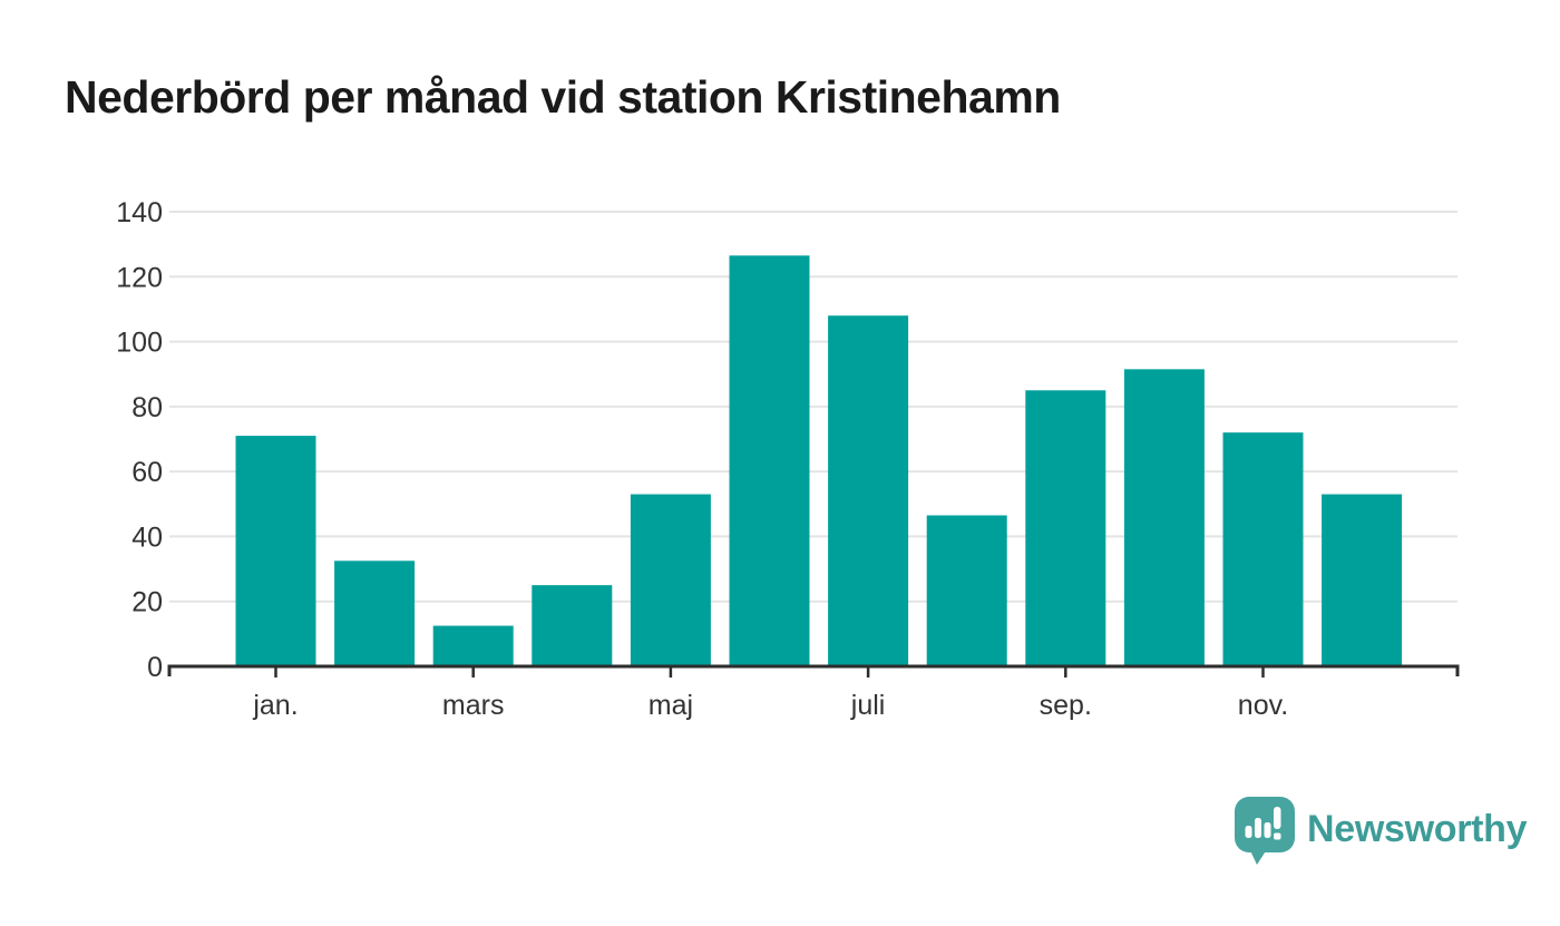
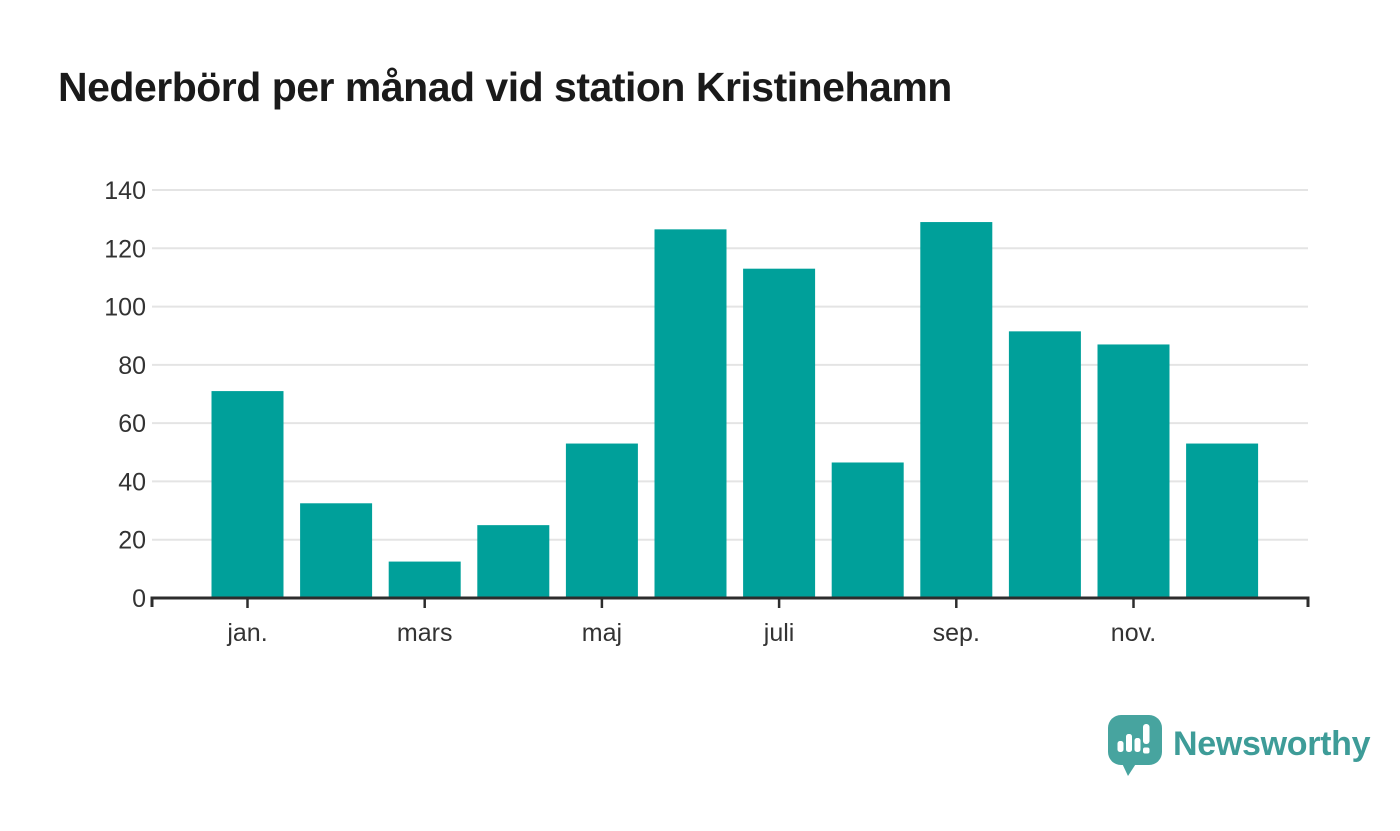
juli: 108 -> 113
sep.: 85 -> 129
nov.: 72 -> 87
